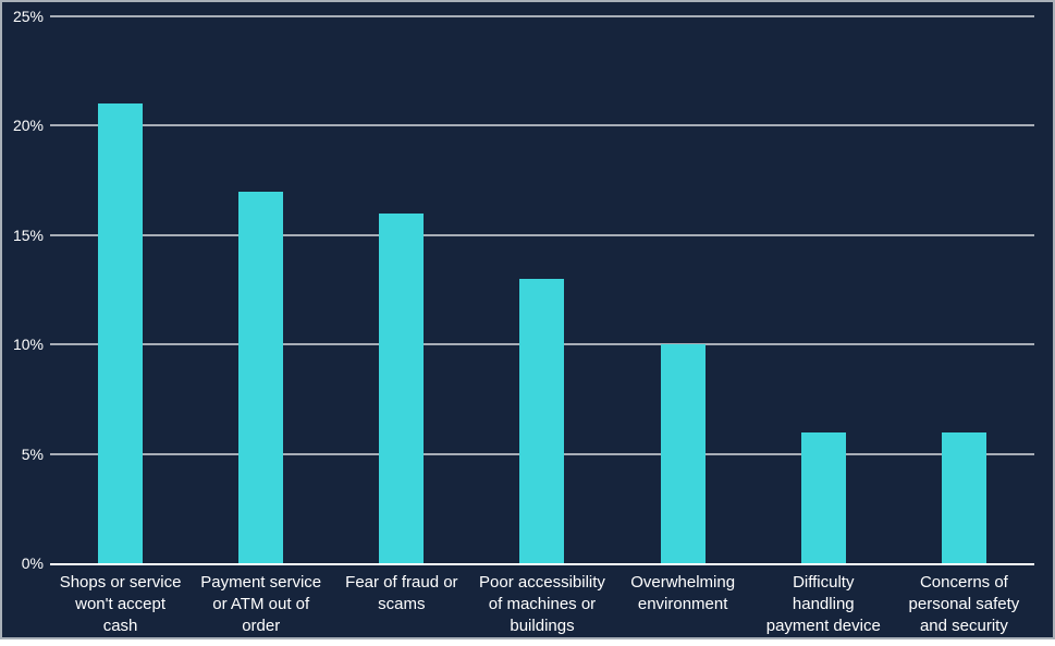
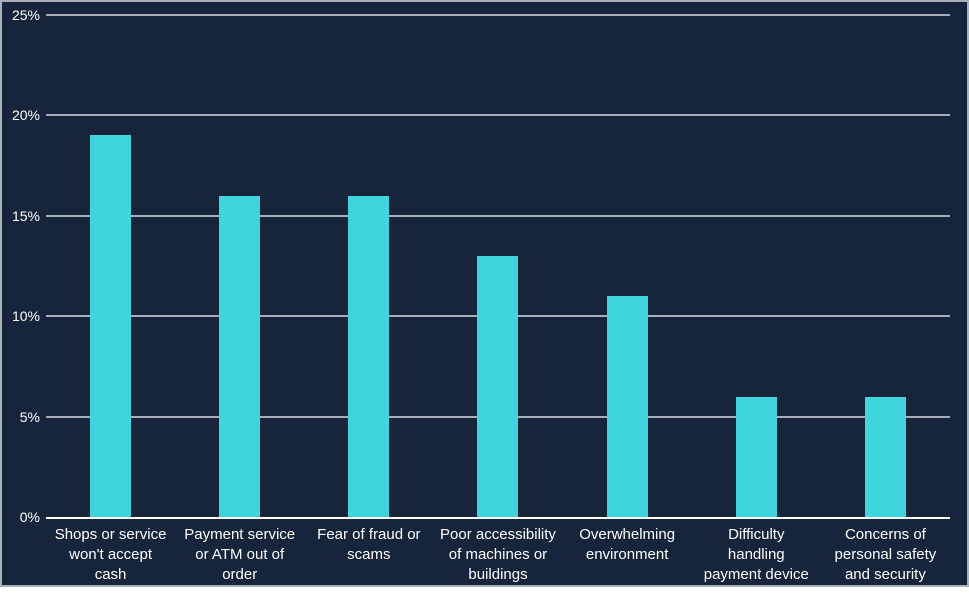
Shops or service won't accept cash: 21% -> 19%
Payment service or ATM out of order: 17% -> 16%
Overwhelming environment: 10% -> 11%
